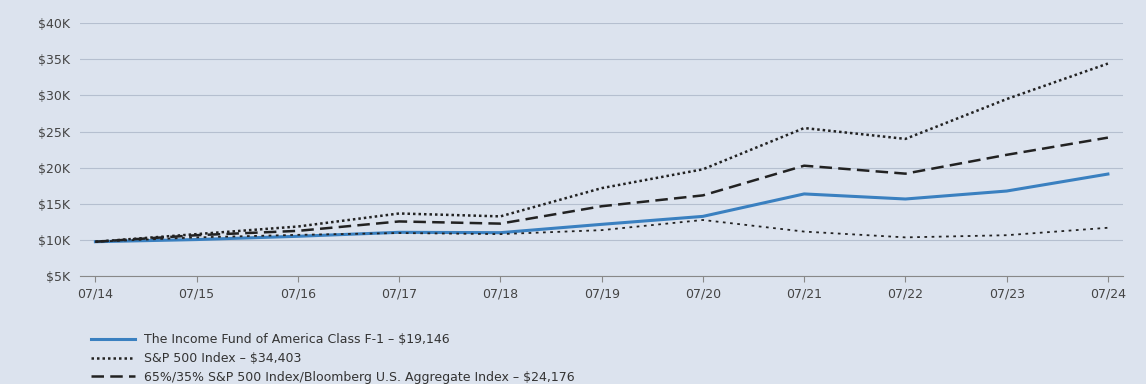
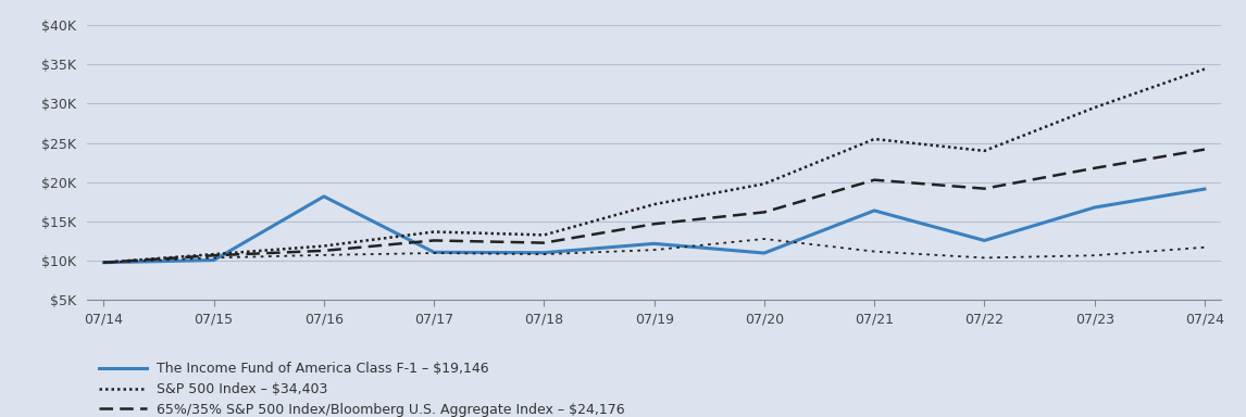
The Income Fund of America Class F-1 – $19,146/07/16: $10.6K -> $18.2K
The Income Fund of America Class F-1 – $19,146/07/20: $13.3K -> $11.0K
The Income Fund of America Class F-1 – $19,146/07/22: $15.7K -> $12.6K
